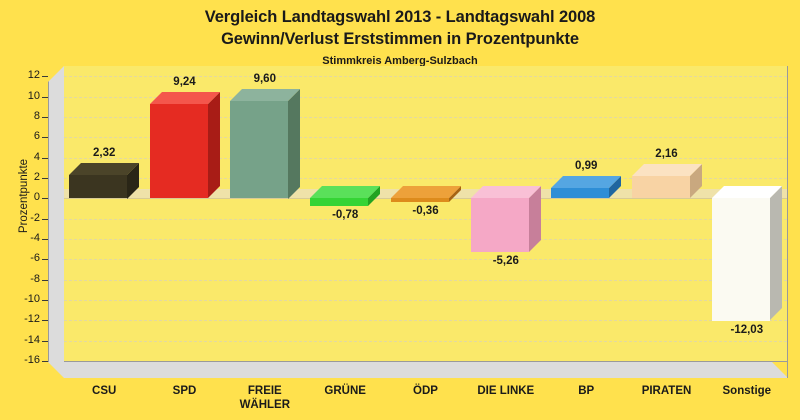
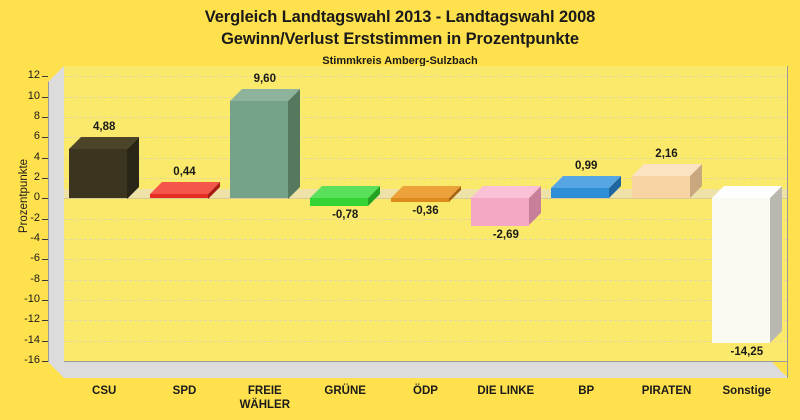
CSU: 2,32 -> 4,88
SPD: 9,24 -> 0,44
DIE LINKE: -5,26 -> -2,69
Sonstige: -12,03 -> -14,25
